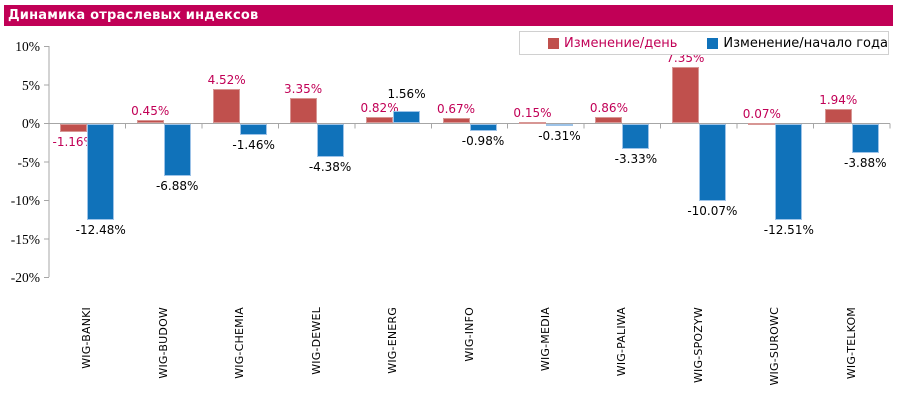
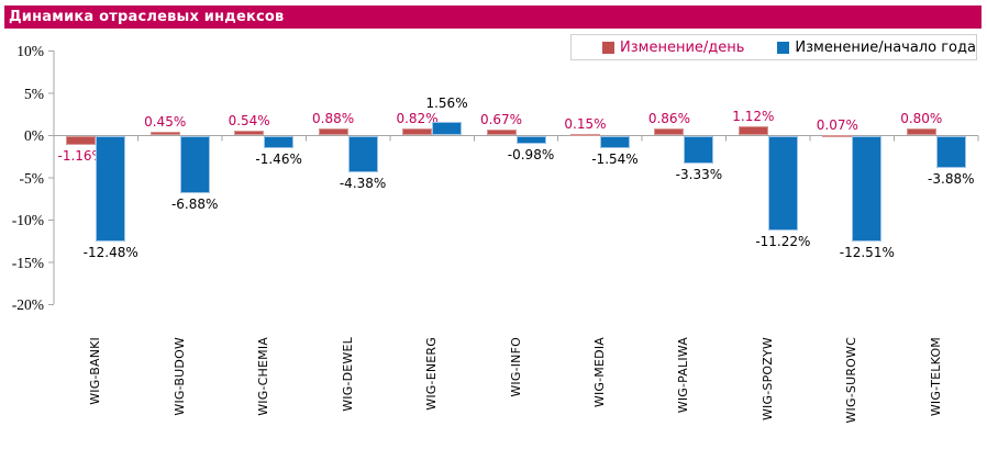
Изменение/день/WIG-CHEMIA: 4.52% -> 0.54%
Изменение/день/WIG-DEWEL: 3.35% -> 0.88%
Изменение/начало года/WIG-MEDIA: -0.31% -> -1.54%
Изменение/день/WIG-SPOZYW: 7.35% -> 1.12%
Изменение/начало года/WIG-SPOZYW: -10.07% -> -11.22%
Изменение/день/WIG-TELKOM: 1.94% -> 0.80%
